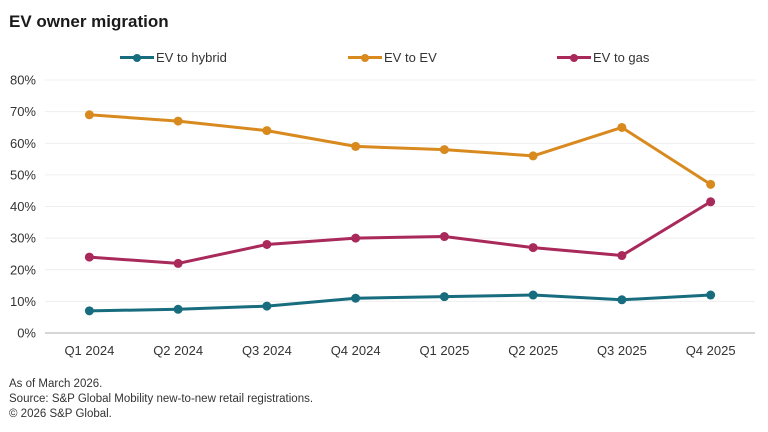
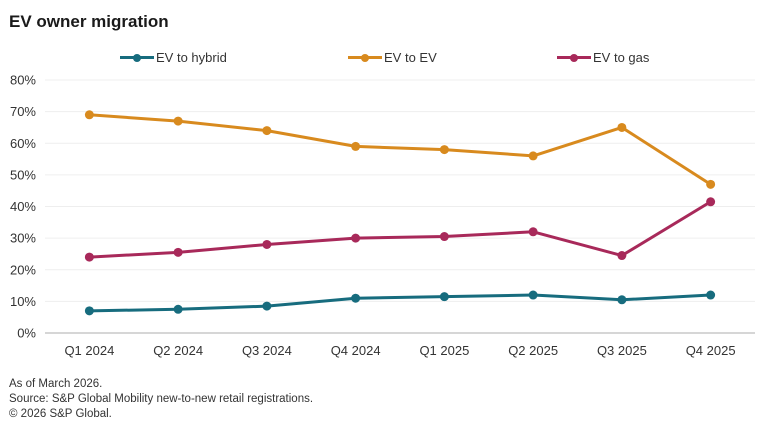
EV to gas/Q2 2024: 22% -> 26%
EV to gas/Q2 2025: 27% -> 32%
